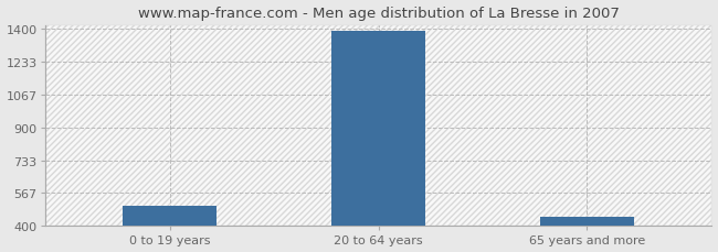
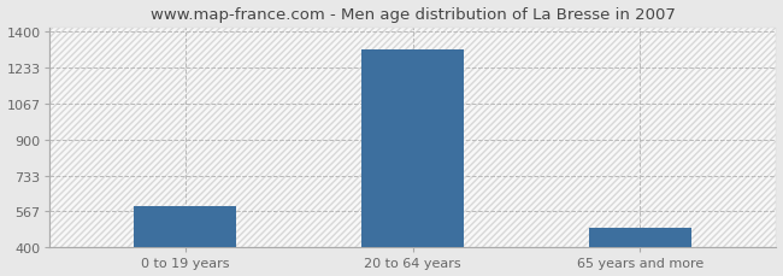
0 to 19 years: 500 -> 590
20 to 64 years: 1390 -> 1320
65 years and more: 450 -> 490
